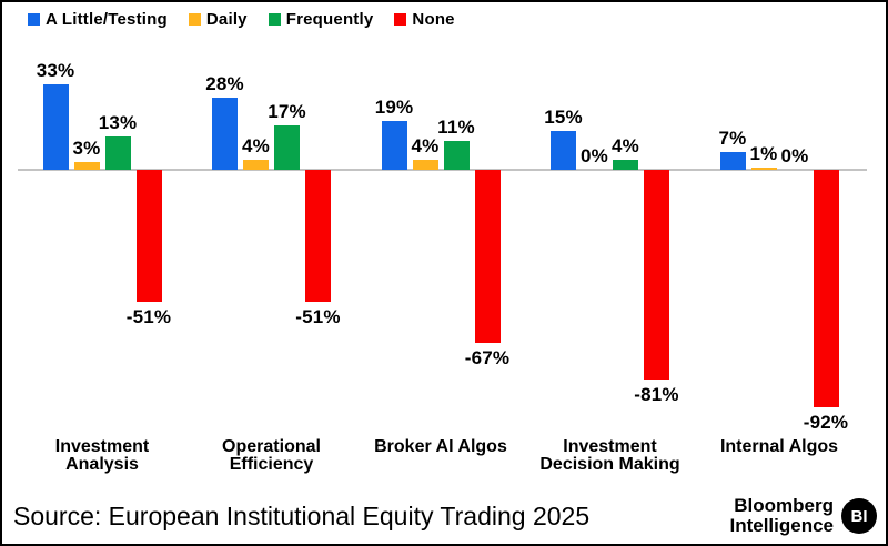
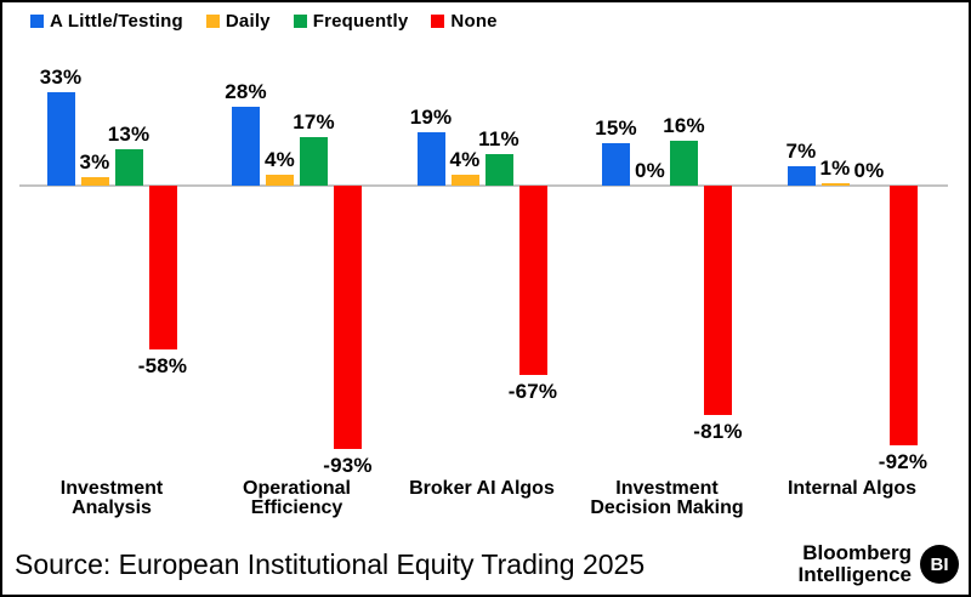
None/Investment Analysis: -51% -> -58%
None/Operational Efficiency: -51% -> -93%
Frequently/Investment Decision Making: 4% -> 16%
